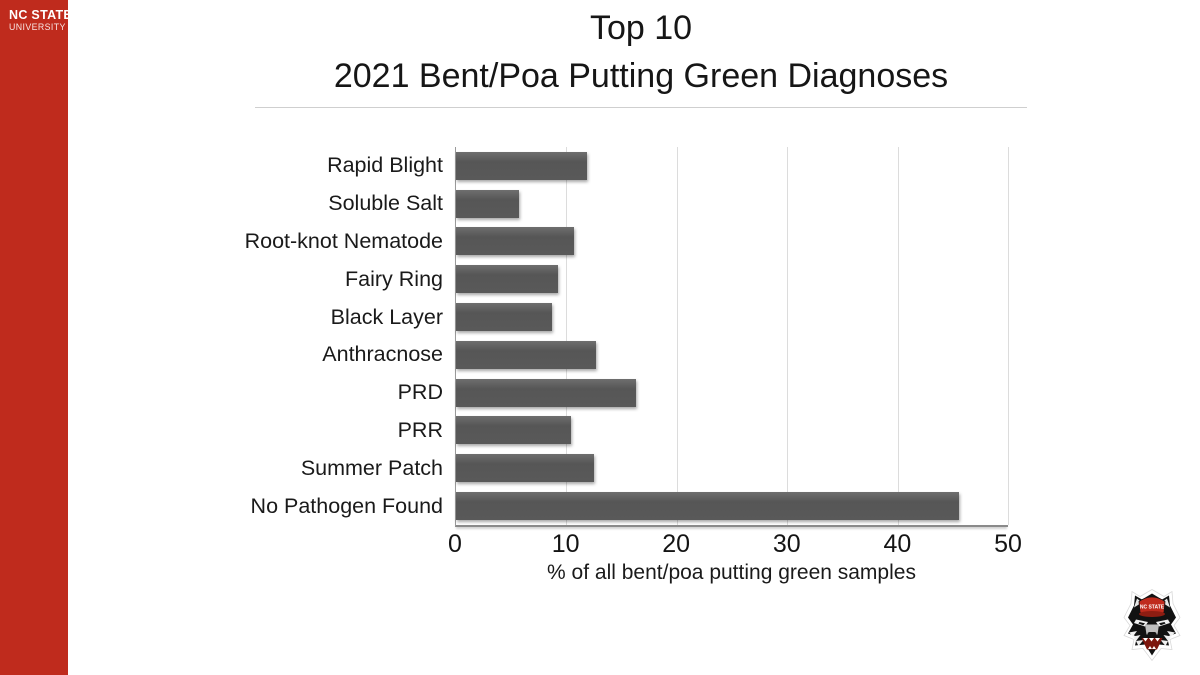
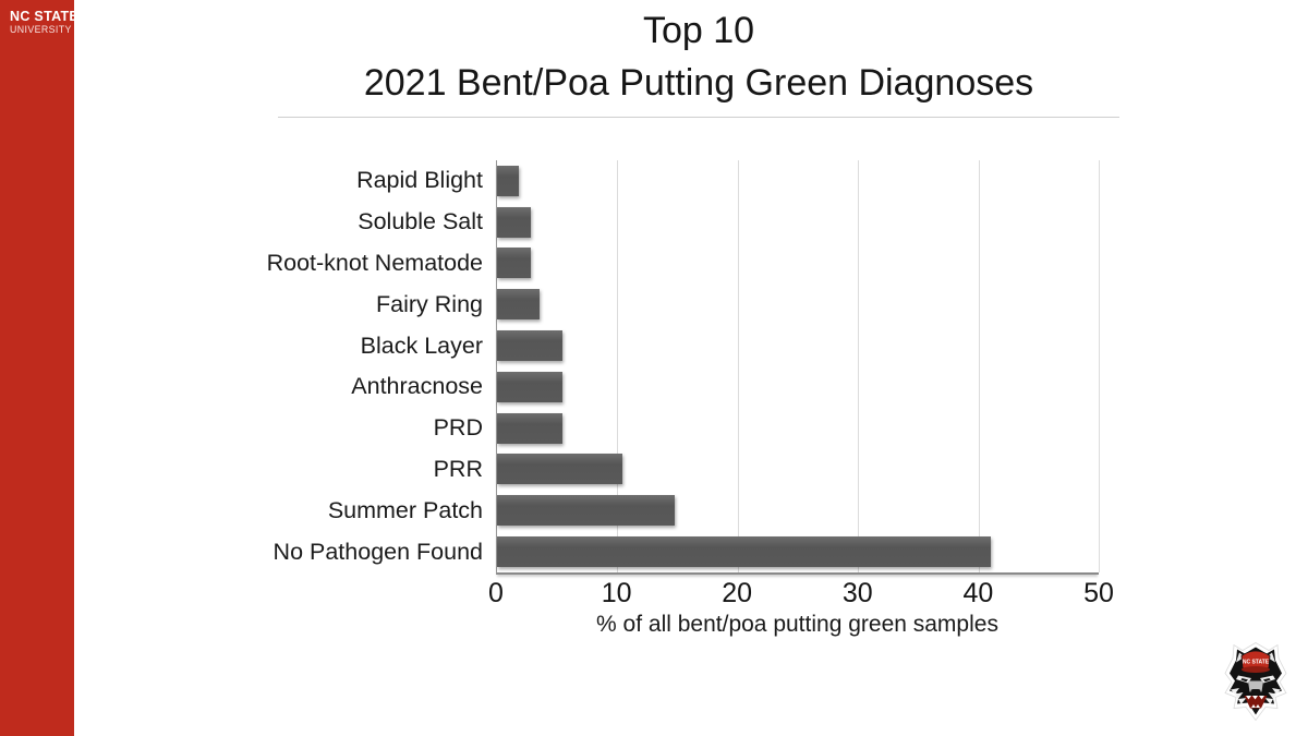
Rapid Blight: 11.9 -> 1.8
Soluble Salt: 5.7 -> 2.8
Root-knot Nematode: 10.7 -> 2.8
Fairy Ring: 9.2 -> 3.5
Black Layer: 8.7 -> 5.4
Anthracnose: 12.7 -> 5.4
PRD: 16.3 -> 5.4
Summer Patch: 12.5 -> 14.8
No Pathogen Found: 45.6 -> 41.0
